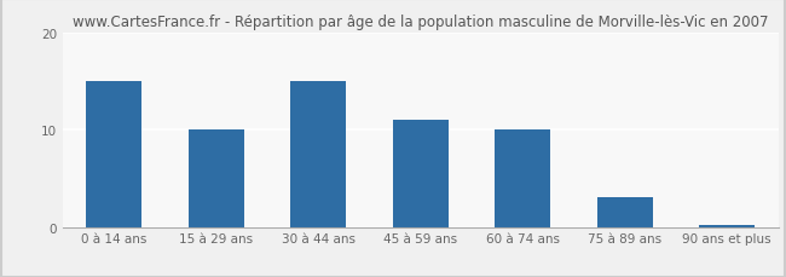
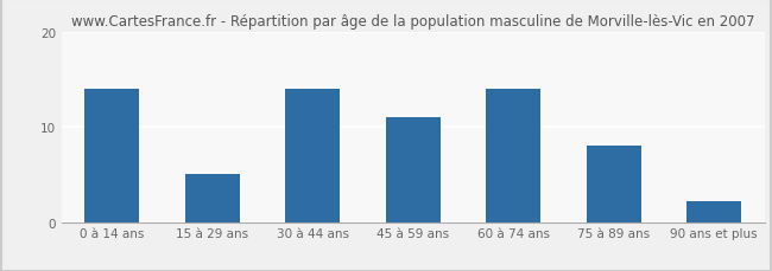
0 à 14 ans: 15.0 -> 14.0
15 à 29 ans: 10.0 -> 5.0
30 à 44 ans: 15.0 -> 14.0
60 à 74 ans: 10.0 -> 14.0
75 à 89 ans: 3.0 -> 8.0
90 ans et plus: 0.2 -> 2.2
